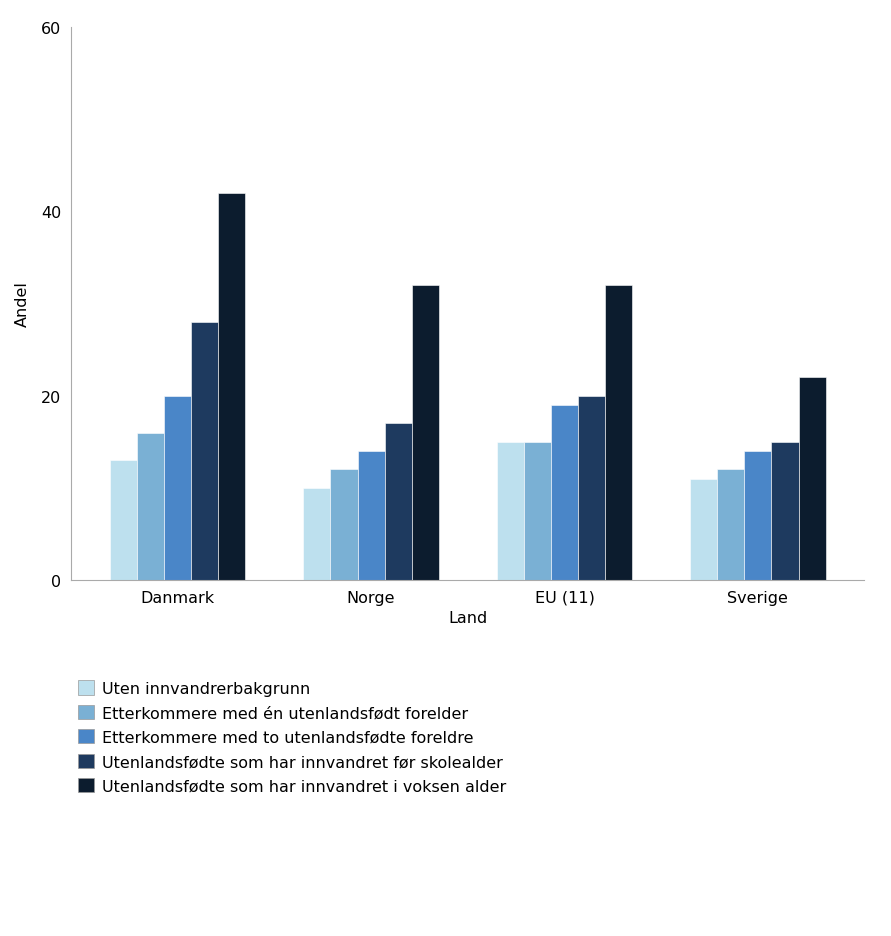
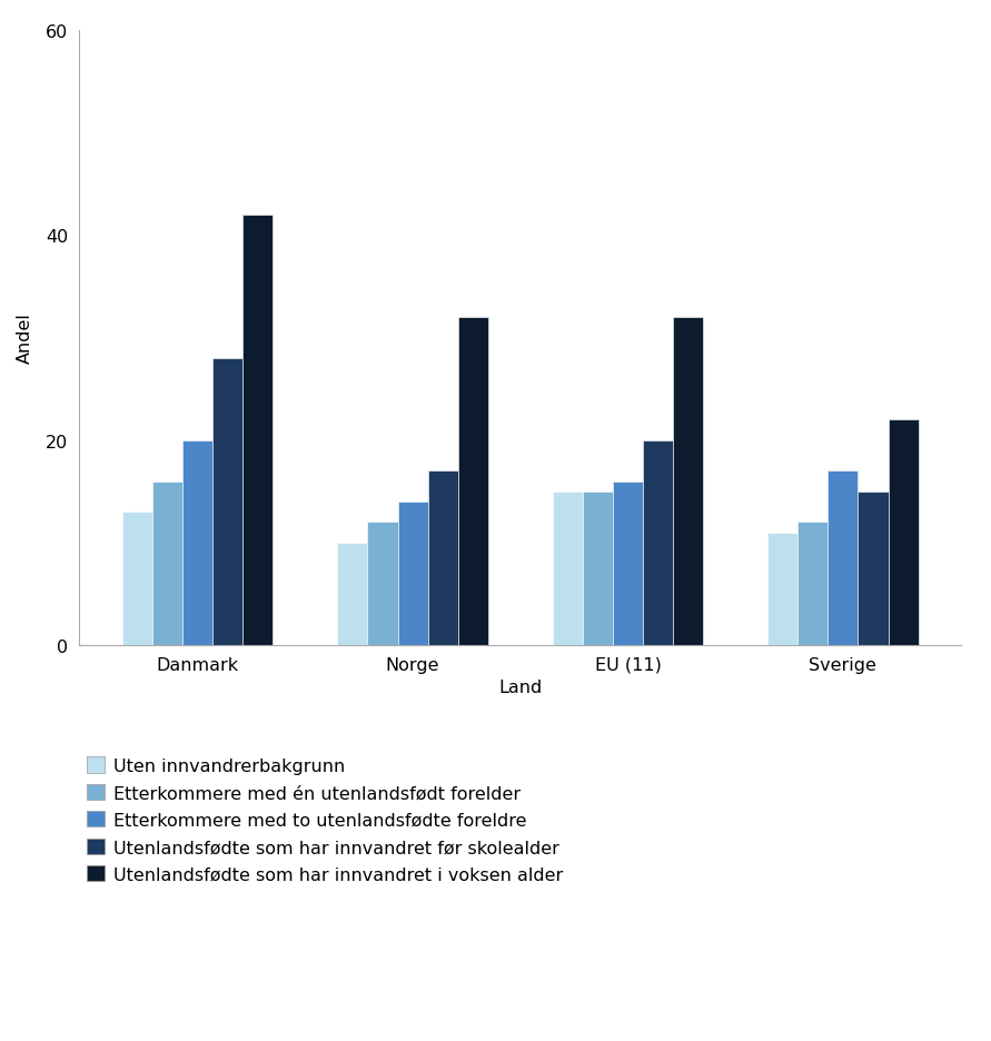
Etterkommere med to utenlandsfødte foreldre/EU (11): 19 -> 16
Etterkommere med to utenlandsfødte foreldre/Sverige: 14 -> 17
